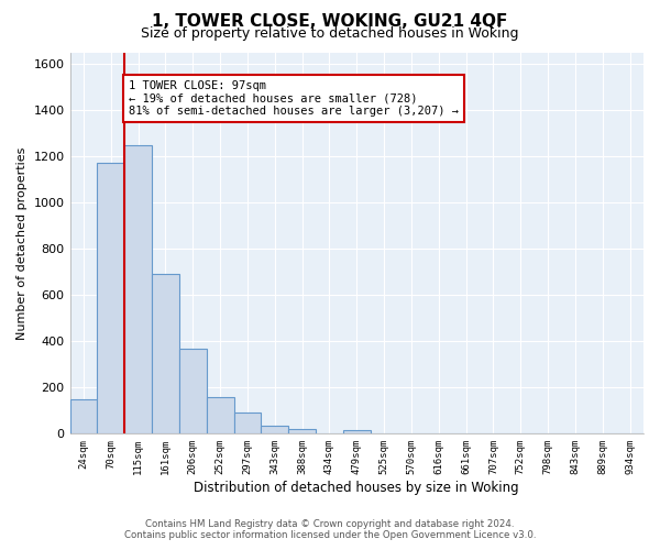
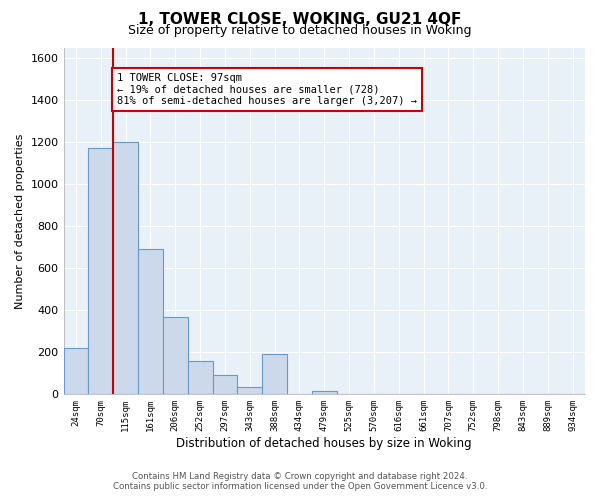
24sqm: 150 -> 220
115sqm: 1250 -> 1200
388sqm: 22 -> 190
